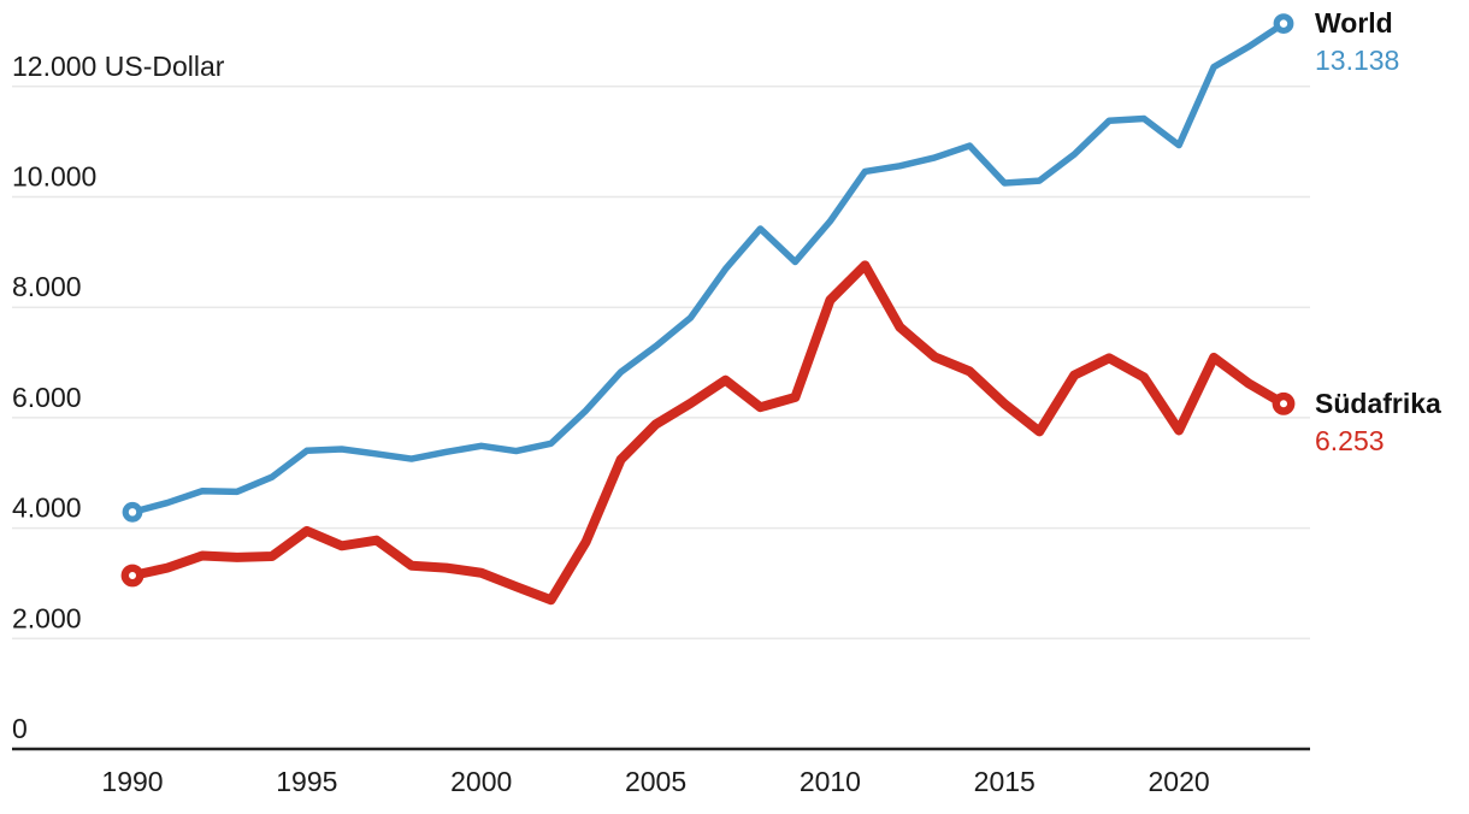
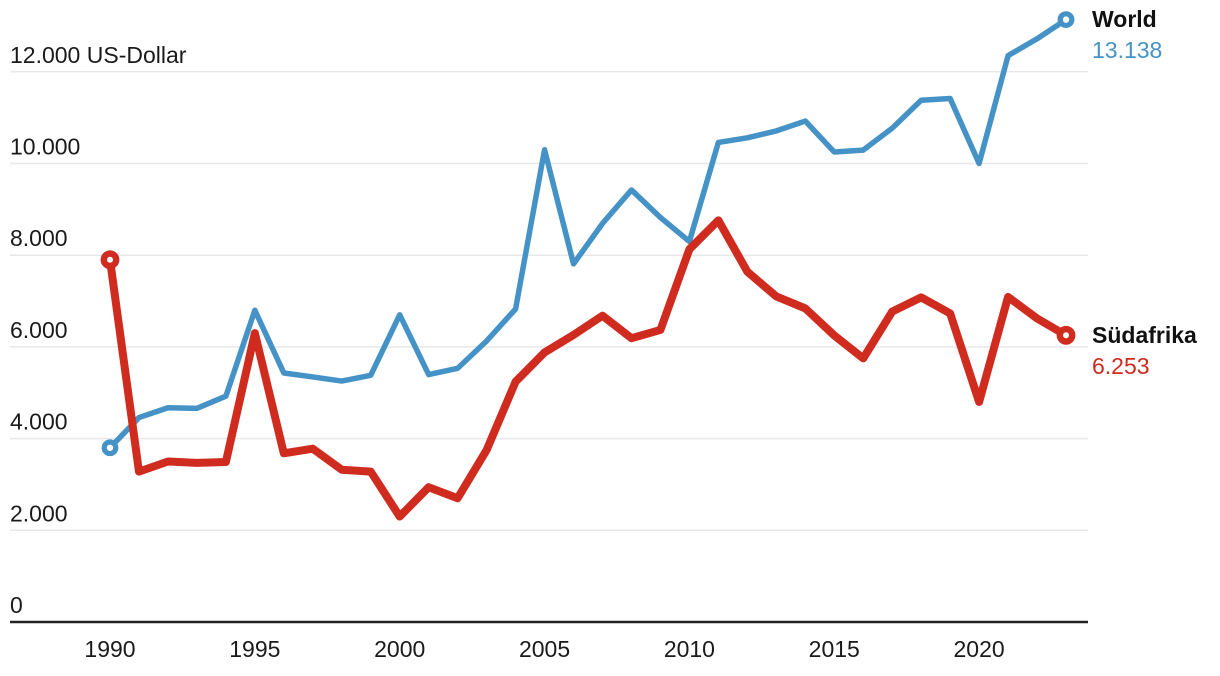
World/1990: 4300 -> 3800
Südafrika/1990: 3100 -> 7900
World/1995: 5400 -> 6800
Südafrika/1995: 4000 -> 6300
World/2000: 5500 -> 6700
Südafrika/2000: 3200 -> 2300
World/2005: 7300 -> 10300
World/2010: 9600 -> 8300
World/2020: 10900 -> 10000
Südafrika/2020: 5800 -> 4800
